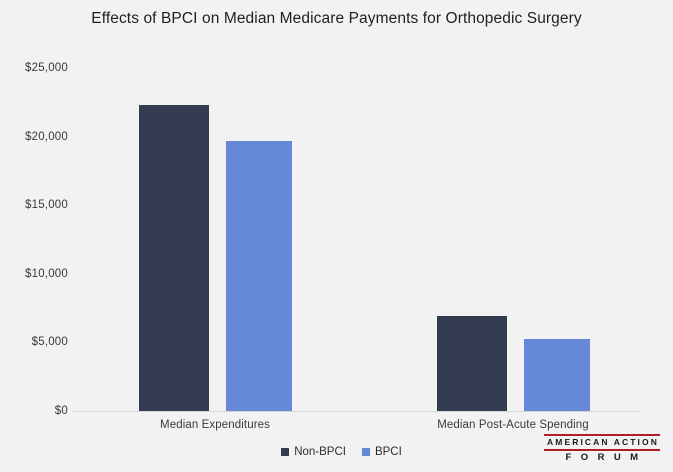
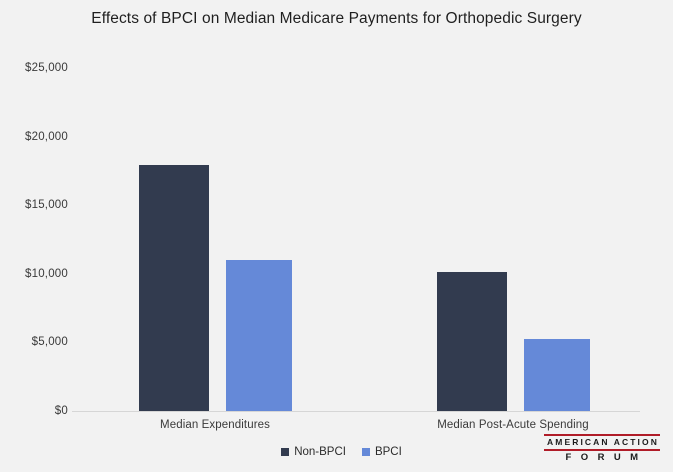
Non-BPCI/Median Expenditures: $22300 -> $17900
BPCI/Median Expenditures: $19600 -> $11000
Non-BPCI/Median Post-Acute Spending: $6900 -> $10100
